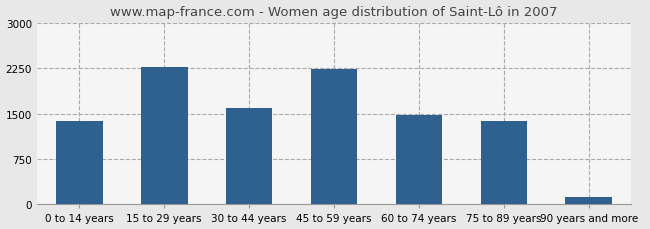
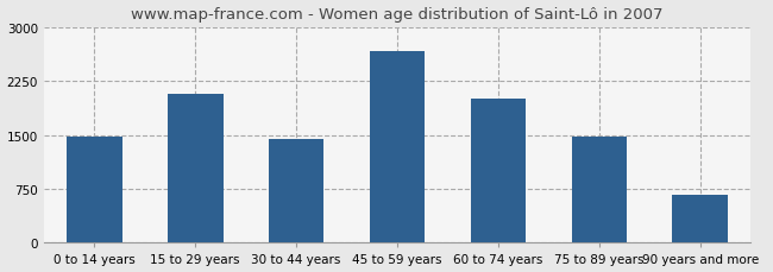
0 to 14 years: 1380 -> 1480
15 to 29 years: 2270 -> 2080
30 to 44 years: 1600 -> 1440
45 to 59 years: 2240 -> 2660
60 to 74 years: 1470 -> 2000
75 to 89 years: 1380 -> 1480
90 years and more: 130 -> 660
